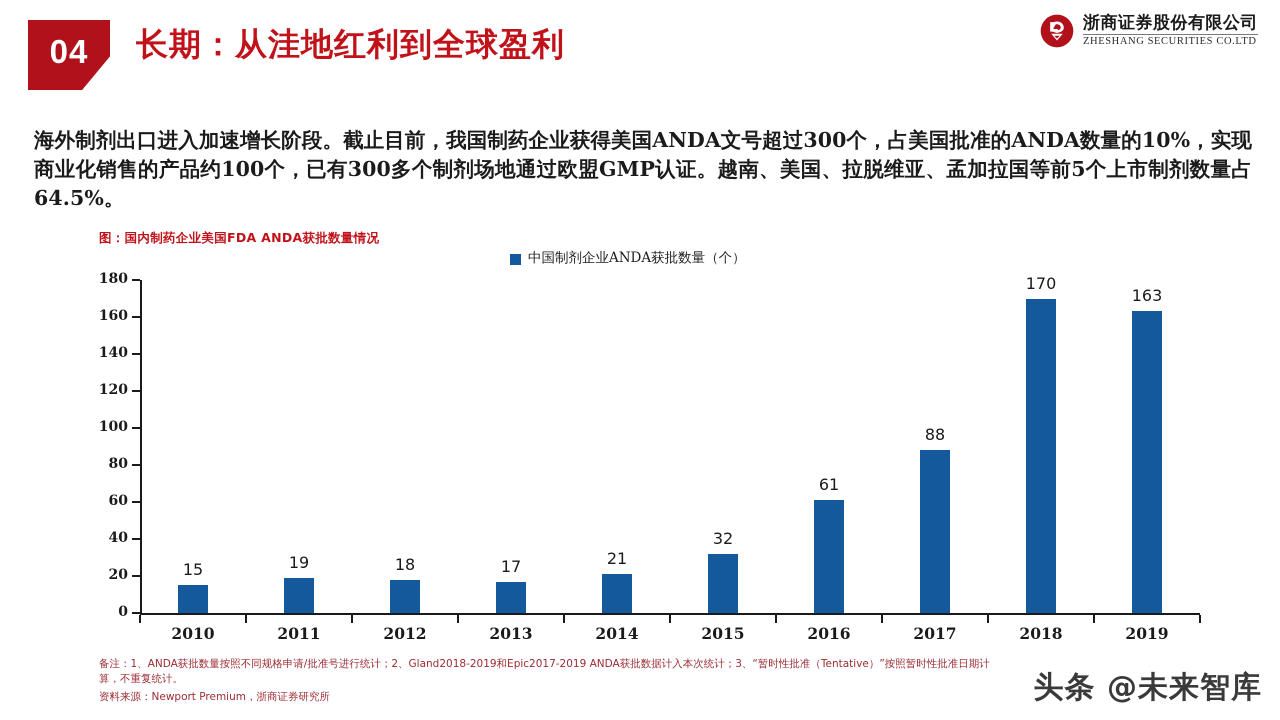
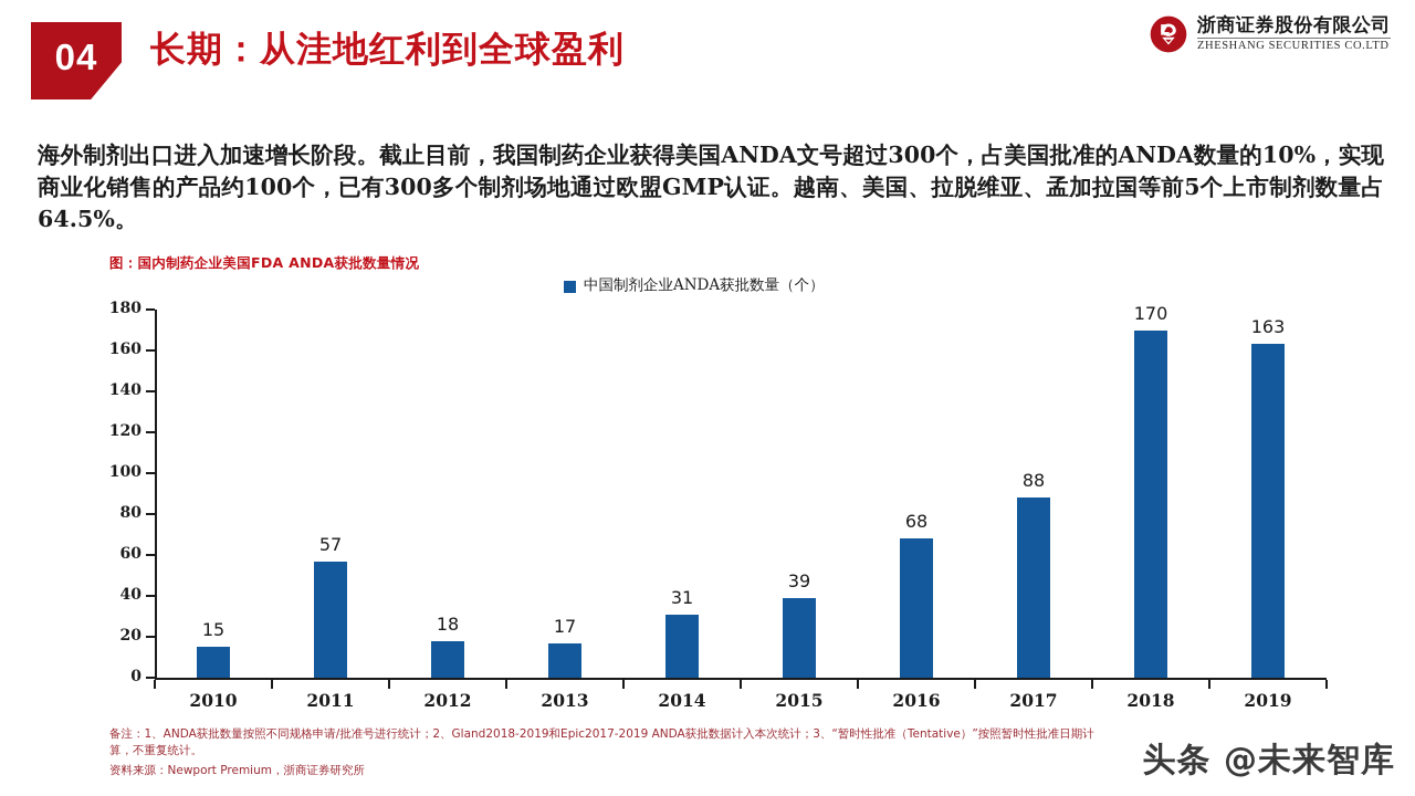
2011: 19 -> 57
2014: 21 -> 31
2015: 32 -> 39
2016: 61 -> 68
